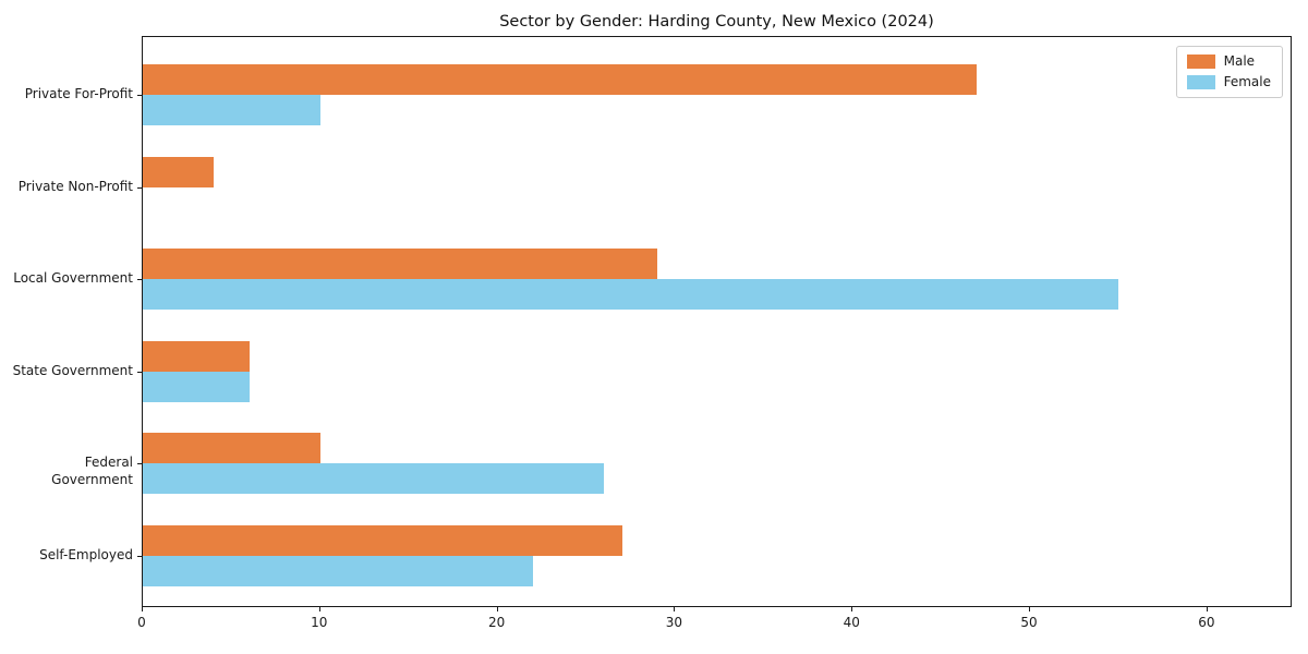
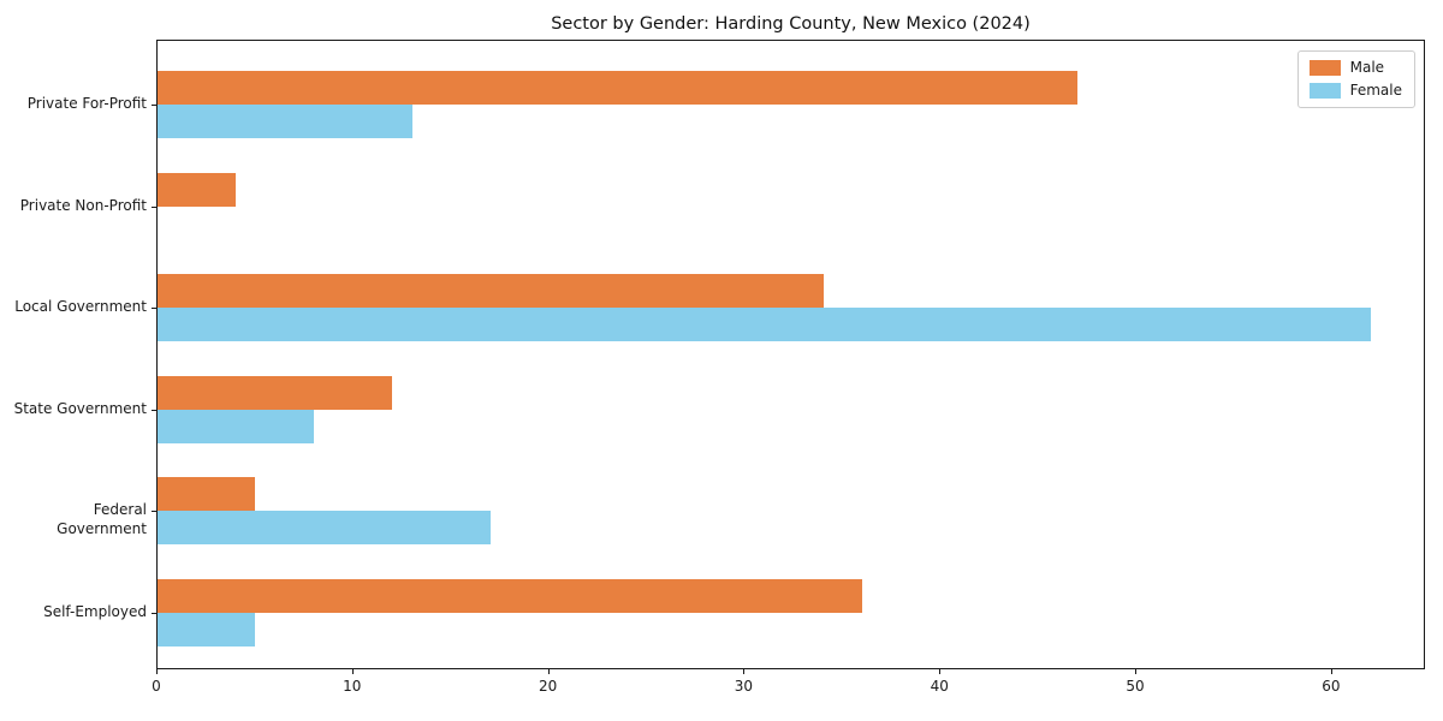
Female/Private For-Profit: 10 -> 13
Male/Local Government: 29 -> 34
Female/Local Government: 55 -> 62
Male/State Government: 6 -> 12
Female/State Government: 6 -> 8
Male/Federal Government: 10 -> 5
Female/Federal Government: 26 -> 17
Male/Self-Employed: 27 -> 36
Female/Self-Employed: 22 -> 5
